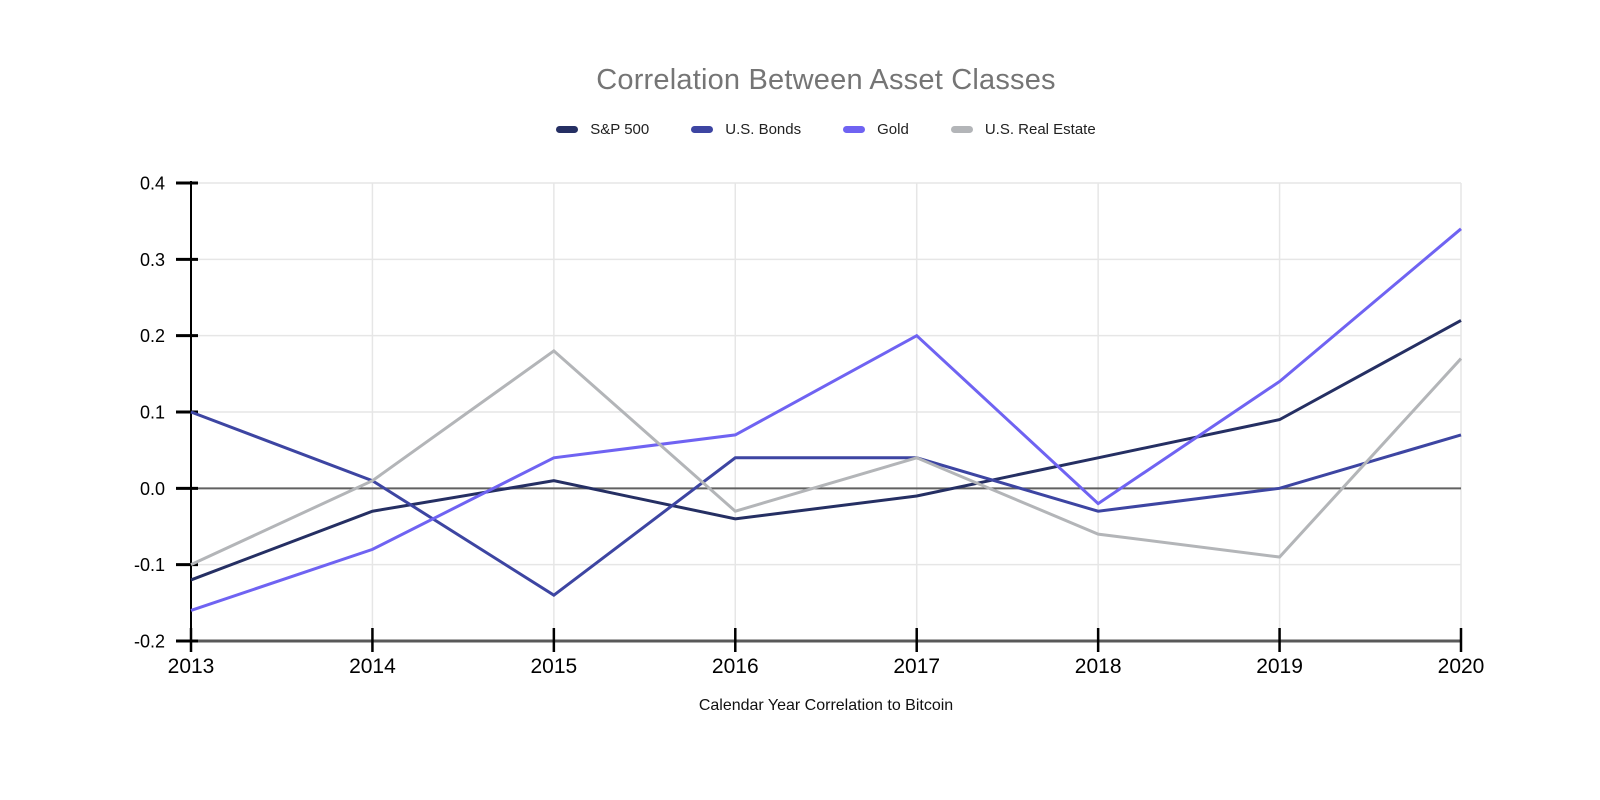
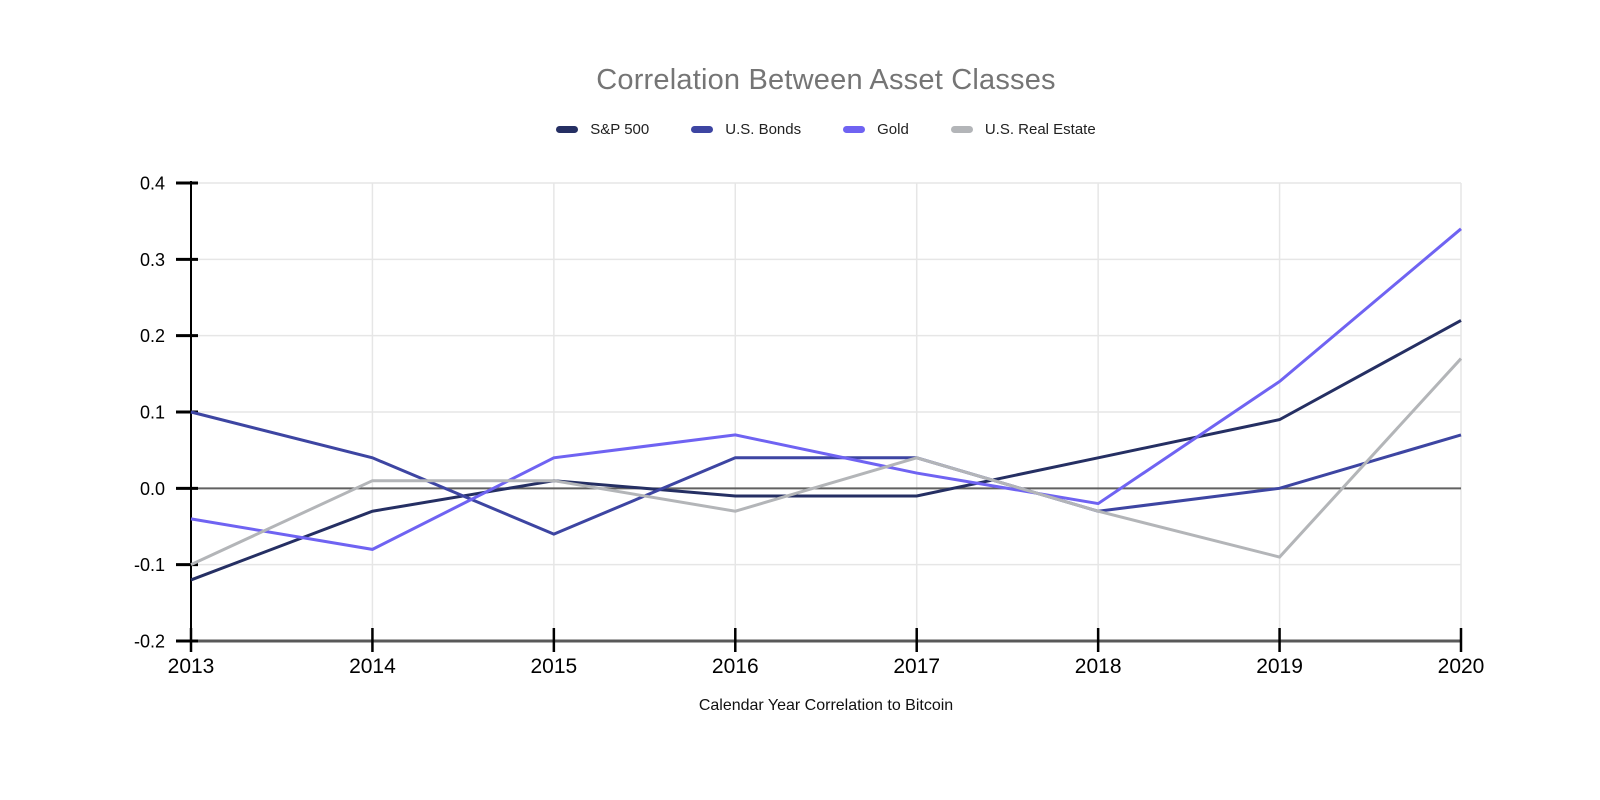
Gold/2013: -0.16 -> -0.04
U.S. Bonds/2014: 0.01 -> 0.04
U.S. Bonds/2015: -0.14 -> -0.06
U.S. Real Estate/2015: 0.18 -> 0.01
S&P 500/2016: -0.04 -> -0.01
Gold/2017: 0.20 -> 0.02
U.S. Real Estate/2018: -0.06 -> -0.03
